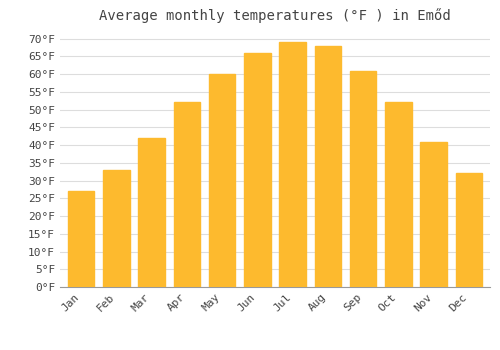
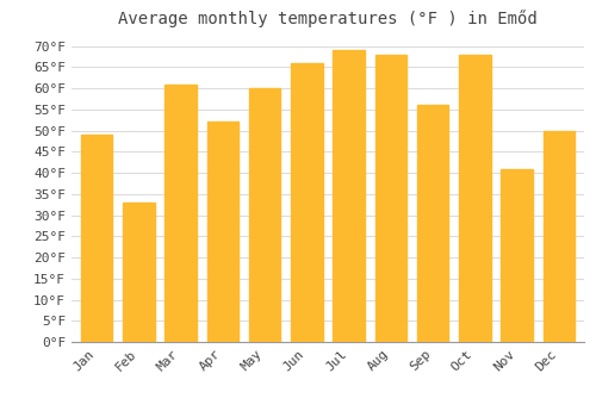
Jan: 27°F -> 49°F
Mar: 42°F -> 61°F
Sep: 61°F -> 56°F
Oct: 52°F -> 68°F
Dec: 32°F -> 50°F
